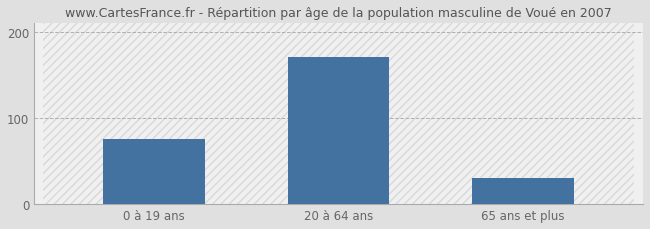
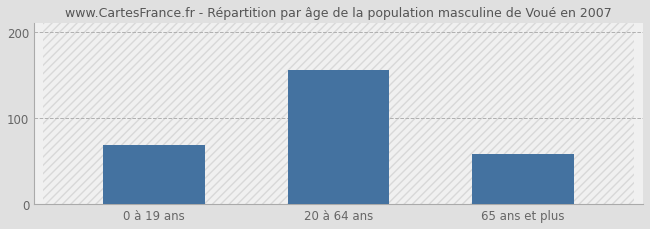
0 à 19 ans: 75 -> 68
20 à 64 ans: 170 -> 156
65 ans et plus: 30 -> 58
